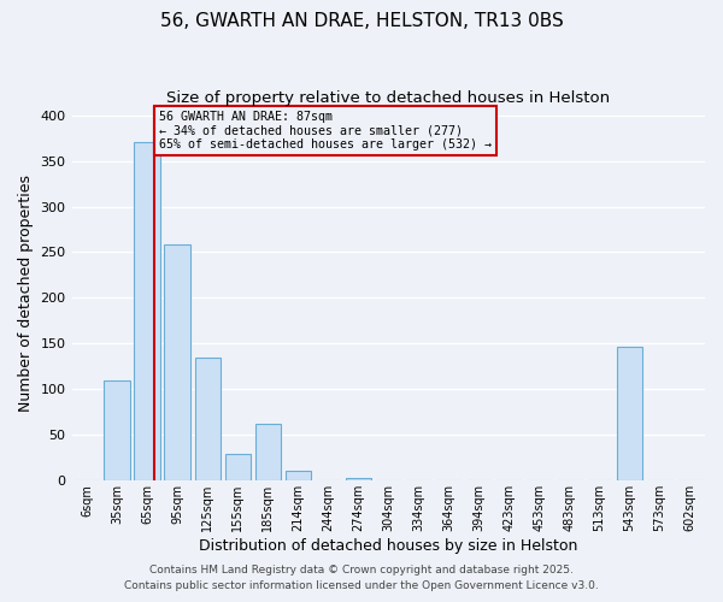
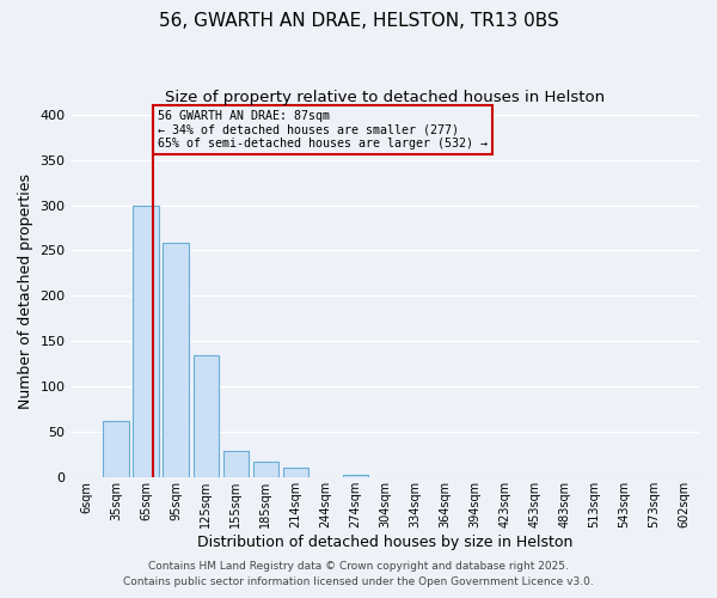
35sqm: 110 -> 62
65sqm: 370 -> 300
185sqm: 62 -> 18
543sqm: 146 -> 1
